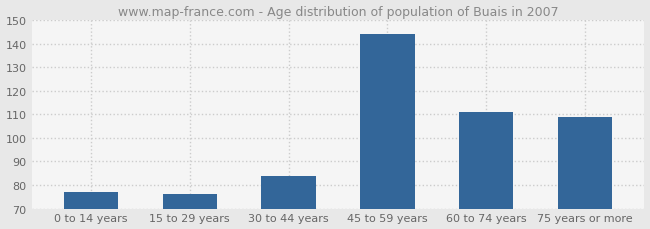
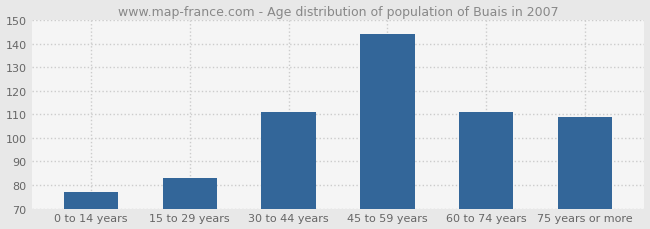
15 to 29 years: 76 -> 83
30 to 44 years: 84 -> 111
